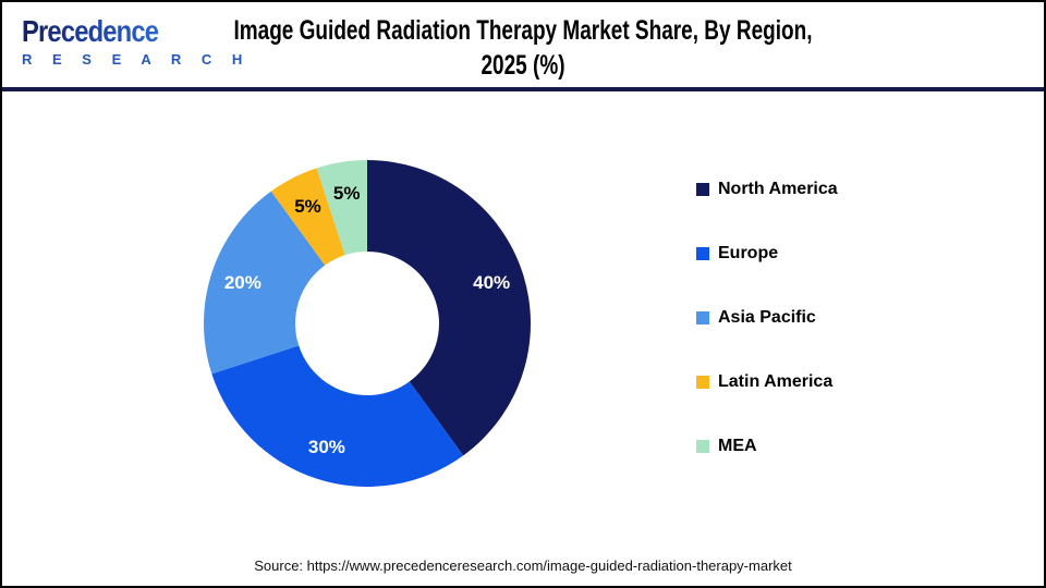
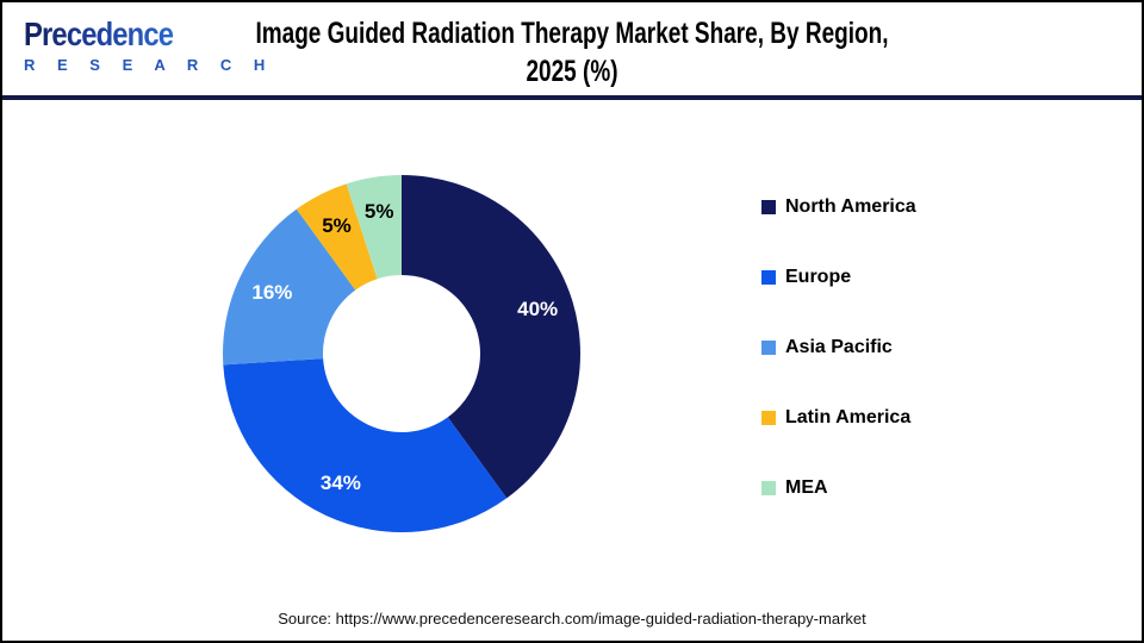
Europe: 30% -> 34%
Asia Pacific: 20% -> 16%
